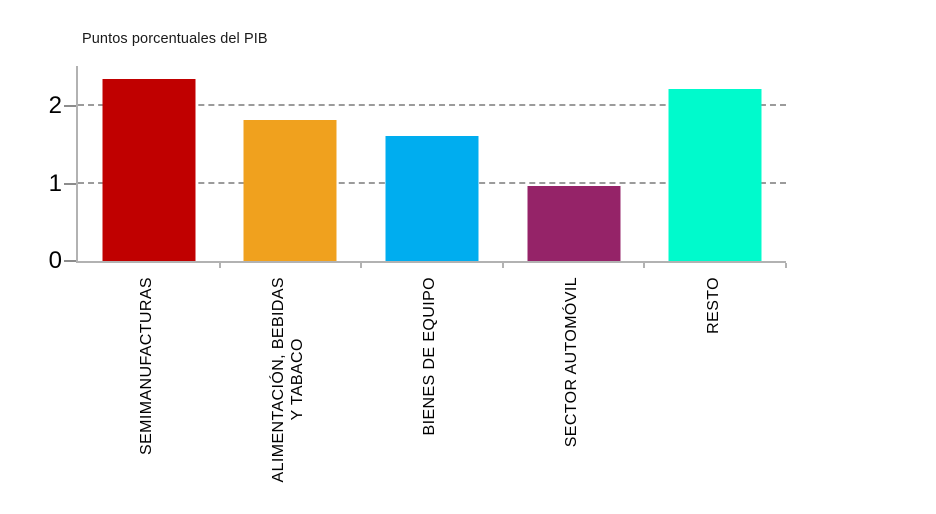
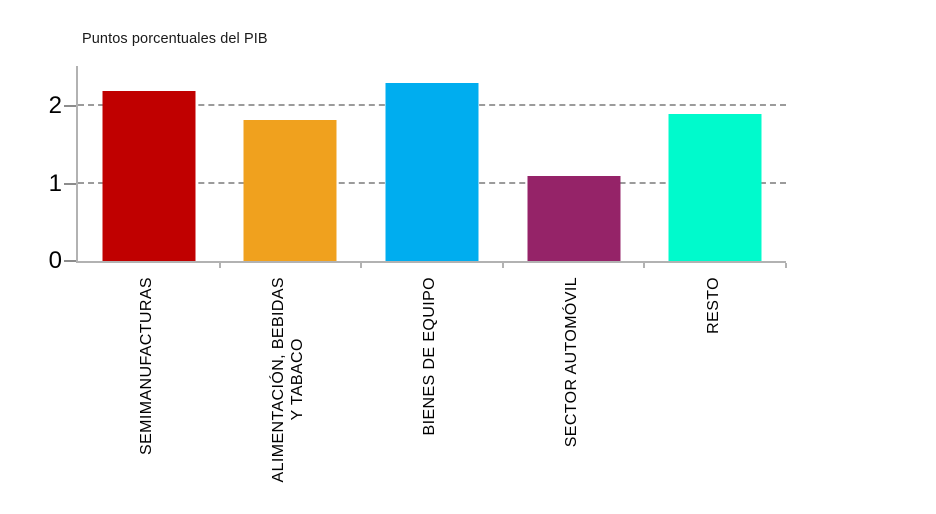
SEMIMANUFACTURAS: 2.4 -> 2.2
BIENES DE EQUIPO: 1.6 -> 2.3
SECTOR AUTOMÓVIL: 1.0 -> 1.1
RESTO: 2.2 -> 1.9
